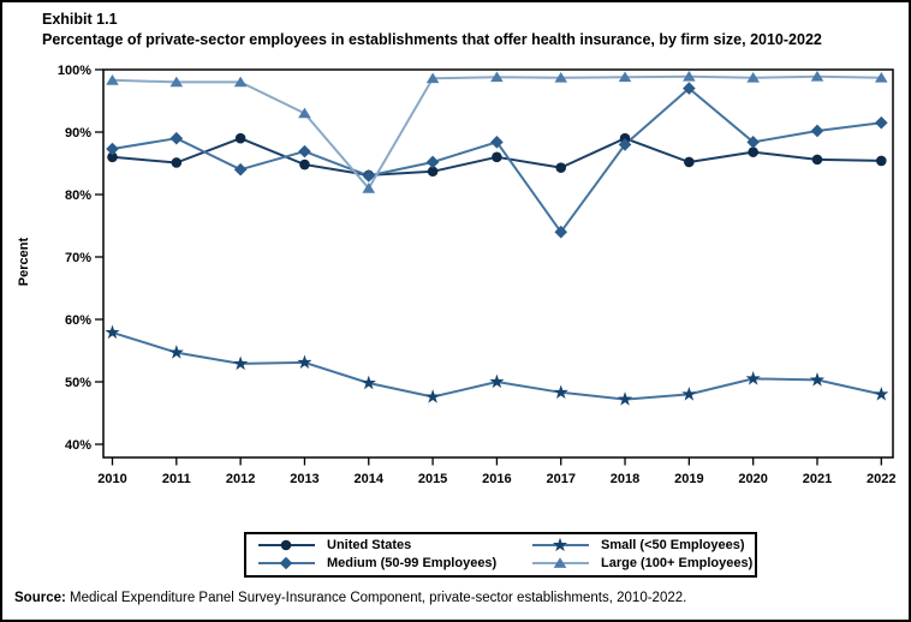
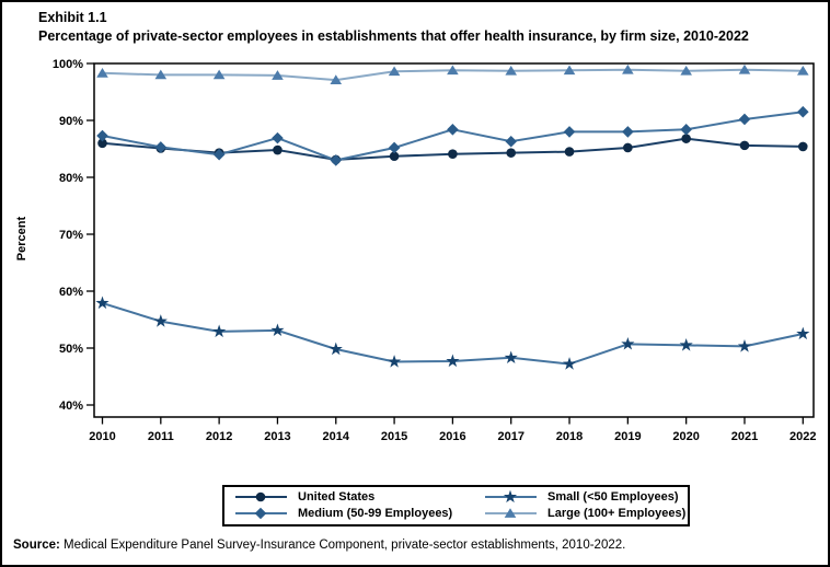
Medium (50-99 Employees)/2011: 89% -> 85%
United States/2012: 89% -> 84%
Large (100+ Employees)/2013: 93% -> 98%
Large (100+ Employees)/2014: 81% -> 97%
United States/2016: 86% -> 84%
Small (<50 Employees)/2016: 50% -> 48%
Medium (50-99 Employees)/2017: 74% -> 86%
United States/2018: 89% -> 84%
Medium (50-99 Employees)/2019: 97% -> 88%
Small (<50 Employees)/2019: 48% -> 51%
Small (<50 Employees)/2022: 48% -> 52%
